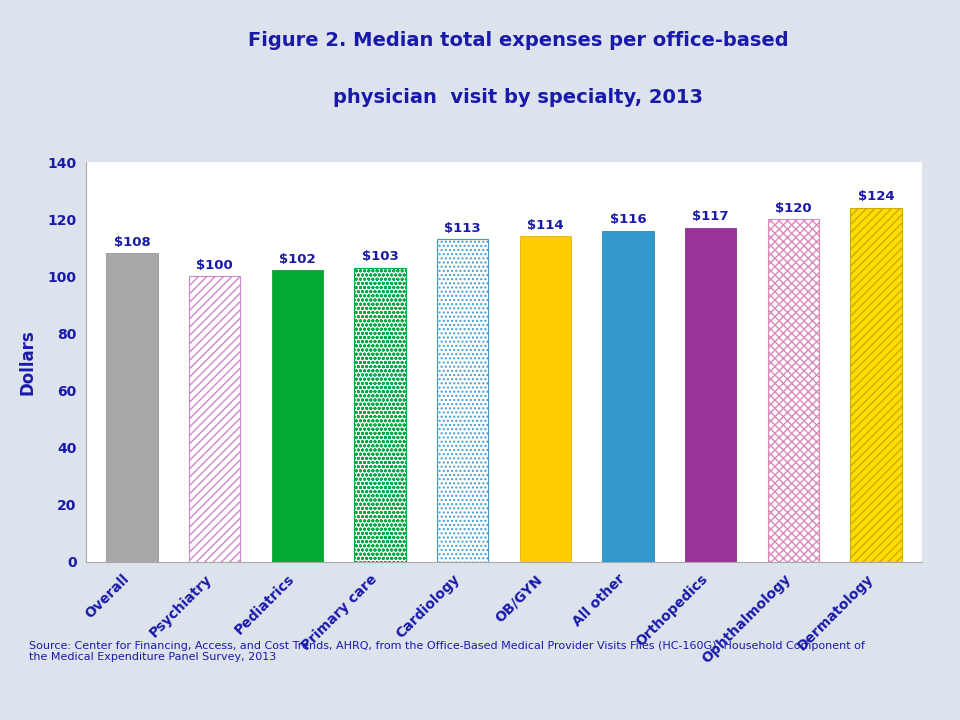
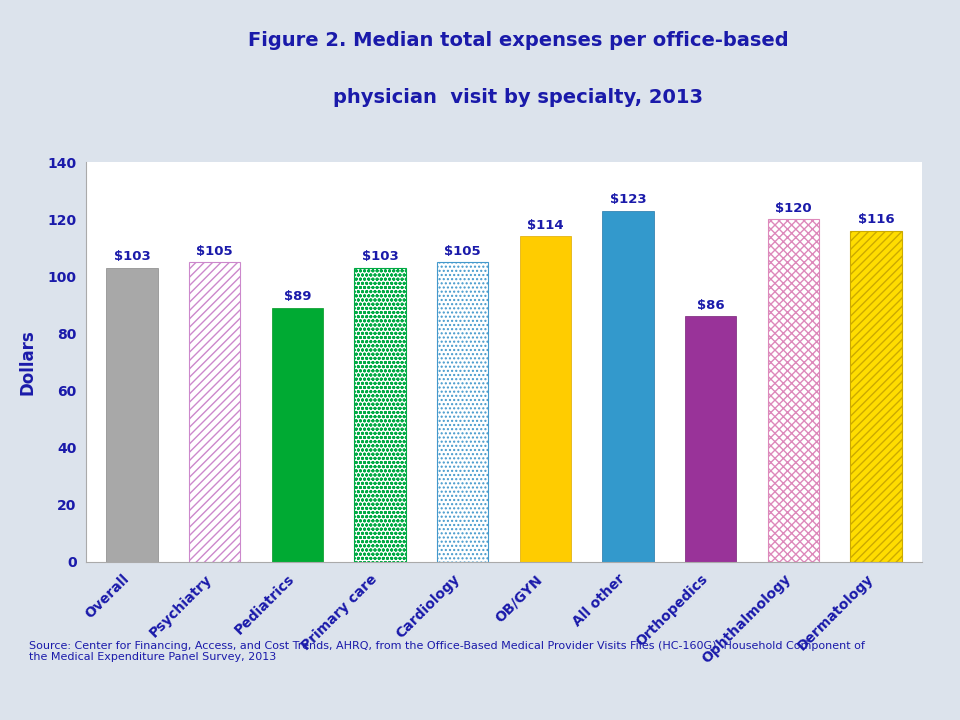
Overall: $108 -> $103
Psychiatry: $100 -> $105
Pediatrics: $102 -> $89
Cardiology: $113 -> $105
All other: $116 -> $123
Orthopedics: $117 -> $86
Dermatology: $124 -> $116
